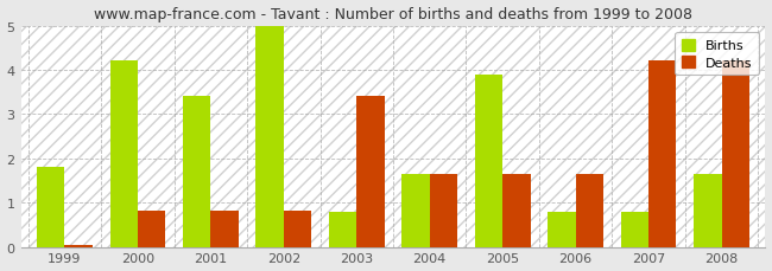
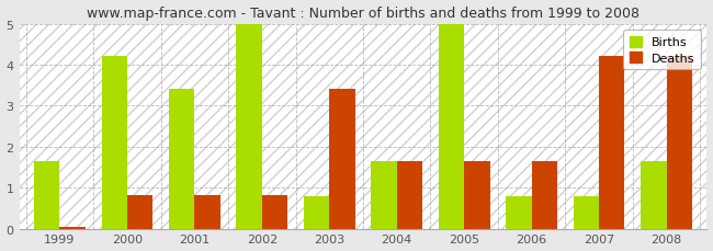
Births/1999: 1.80 -> 1.65
Births/2005: 3.90 -> 5.00
